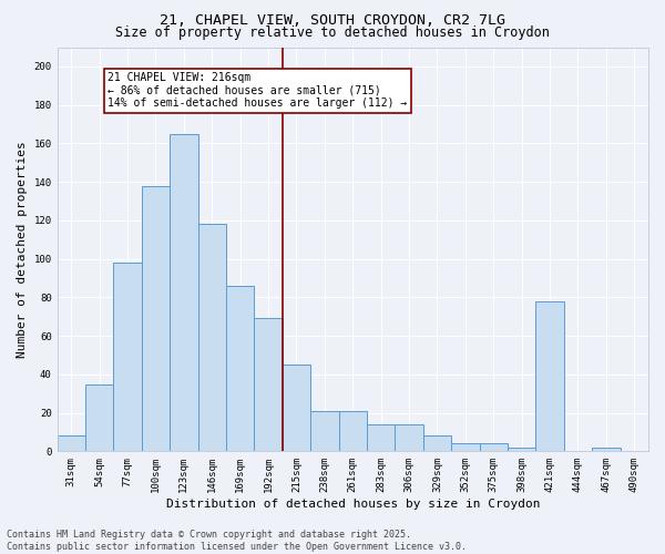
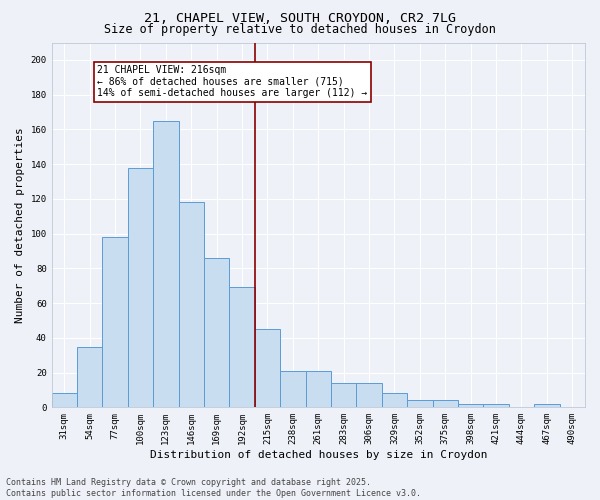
421sqm: 78 -> 2
